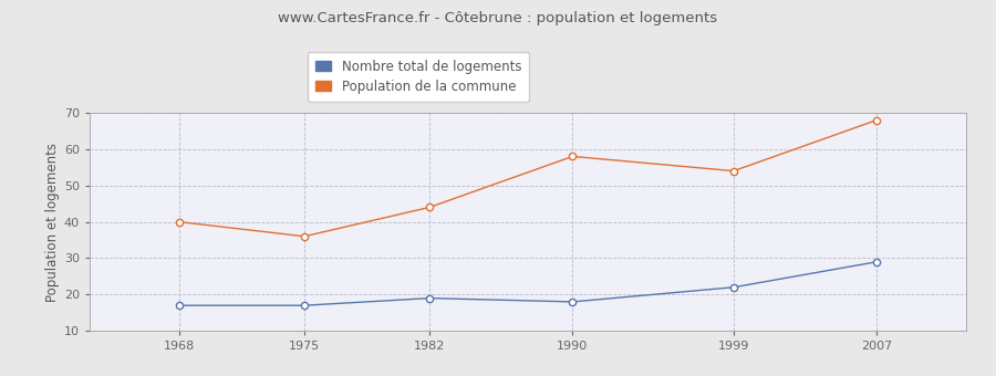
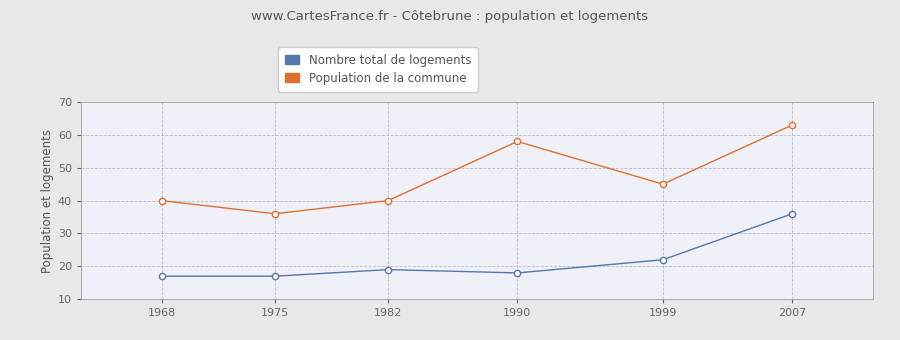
Population de la commune/1982: 44 -> 40
Population de la commune/1999: 54 -> 45
Nombre total de logements/2007: 29 -> 36
Population de la commune/2007: 68 -> 63
